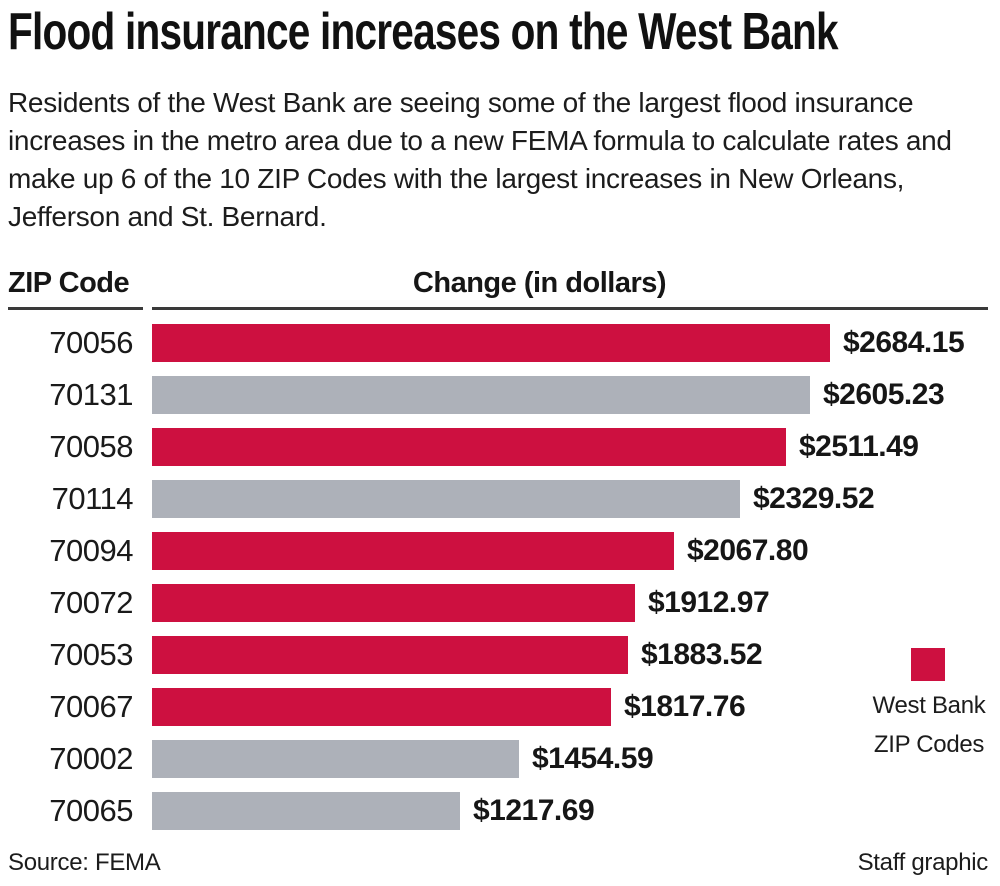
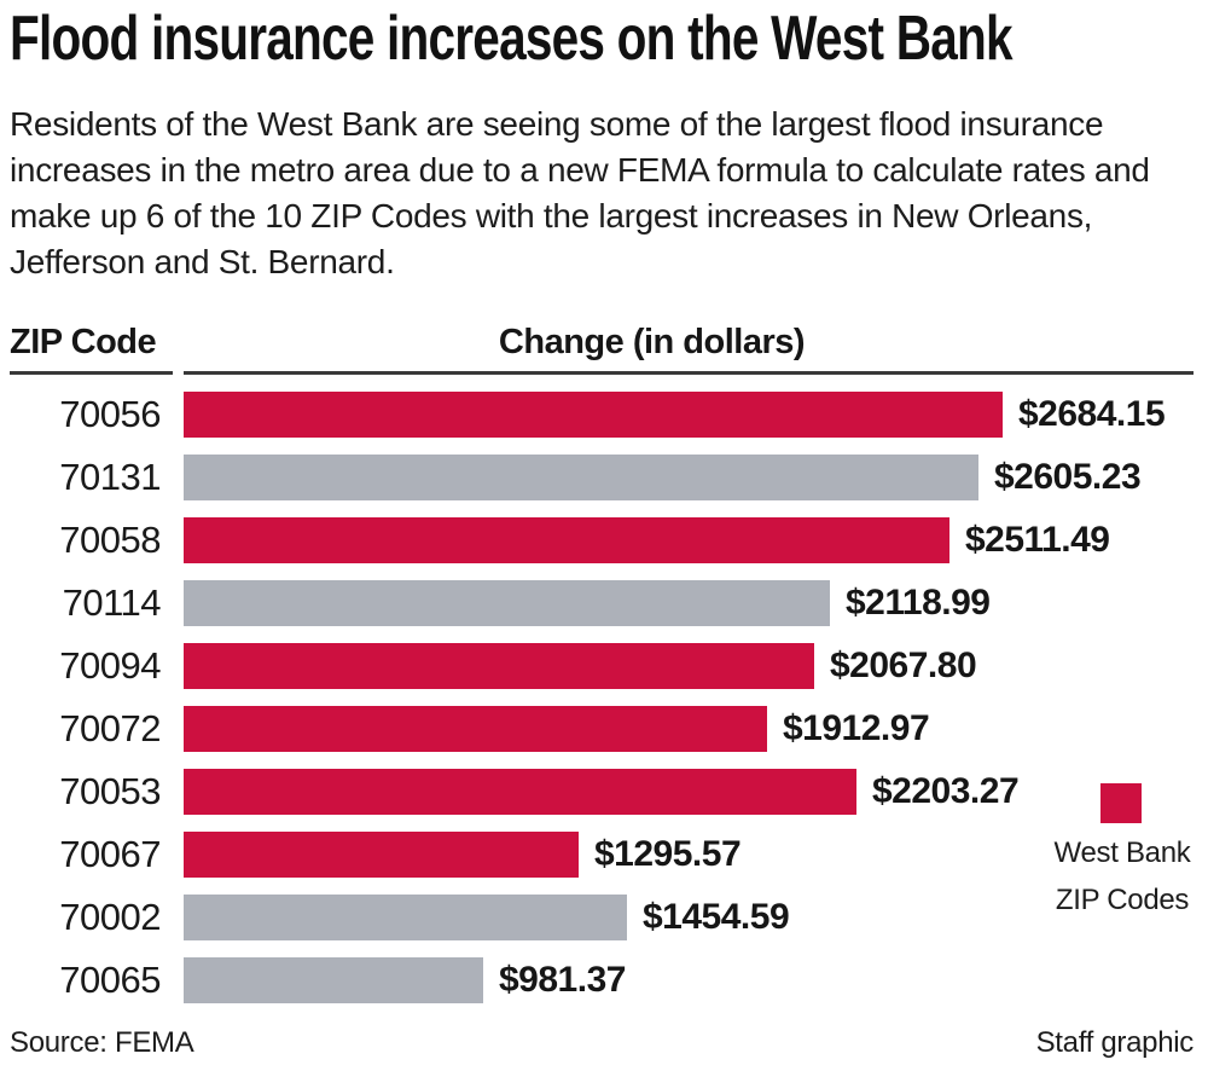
70114: $2329.52 -> $2118.99
70053: $1883.52 -> $2203.27
70067: $1817.76 -> $1295.57
70065: $1217.69 -> $981.37
